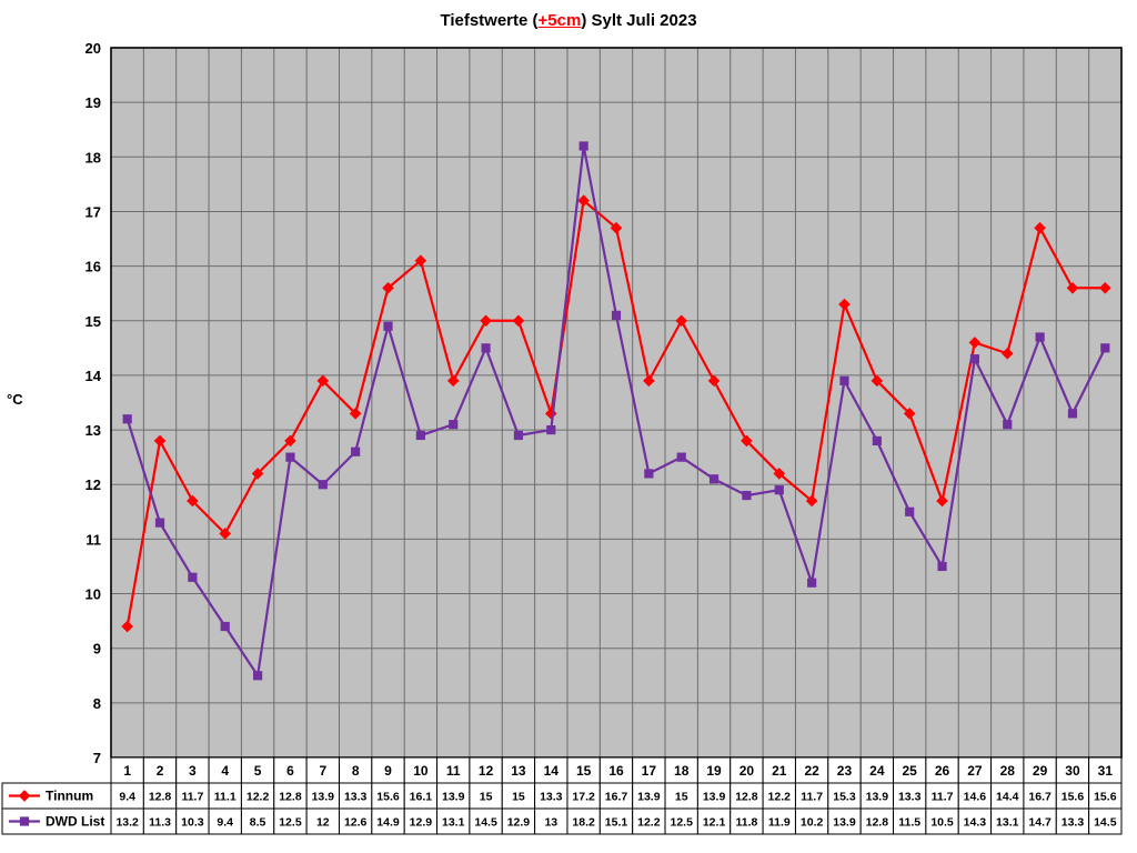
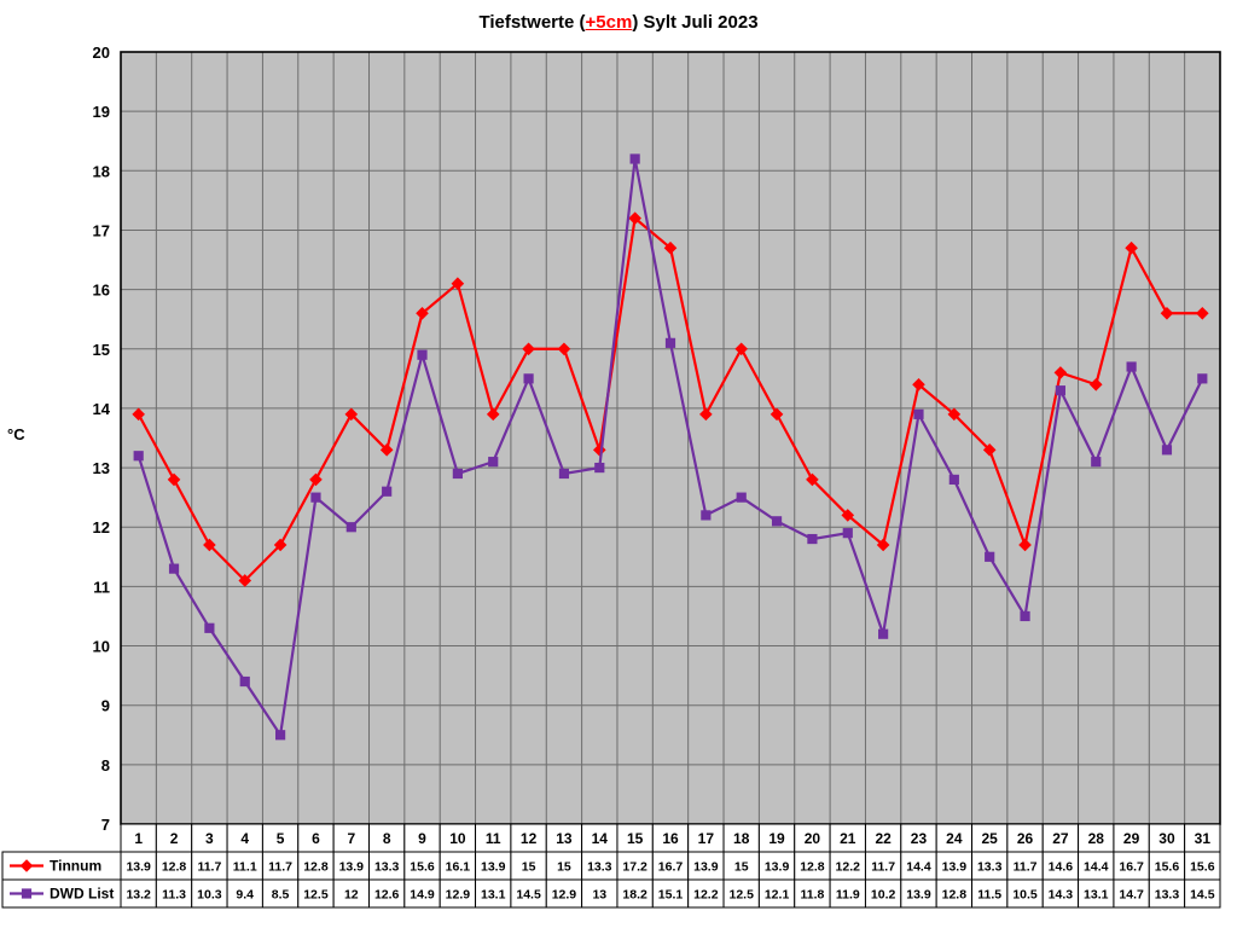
Tinnum/1: 9.4 -> 13.9
Tinnum/5: 12.2 -> 11.7
Tinnum/23: 15.3 -> 14.4
